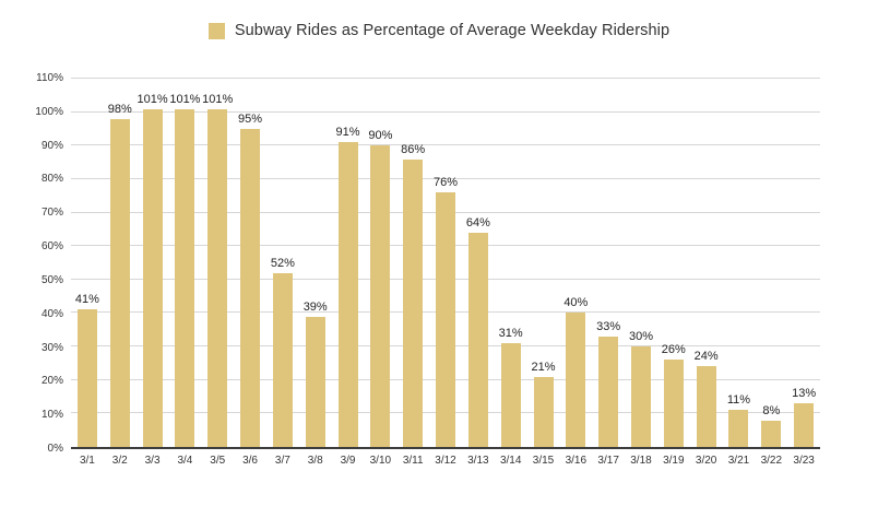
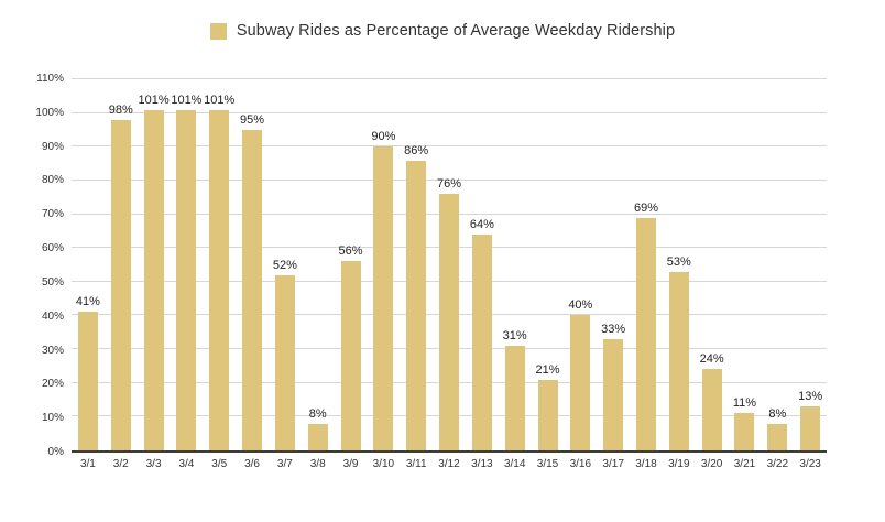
3/8: 39% -> 8%
3/9: 91% -> 56%
3/18: 30% -> 69%
3/19: 26% -> 53%
